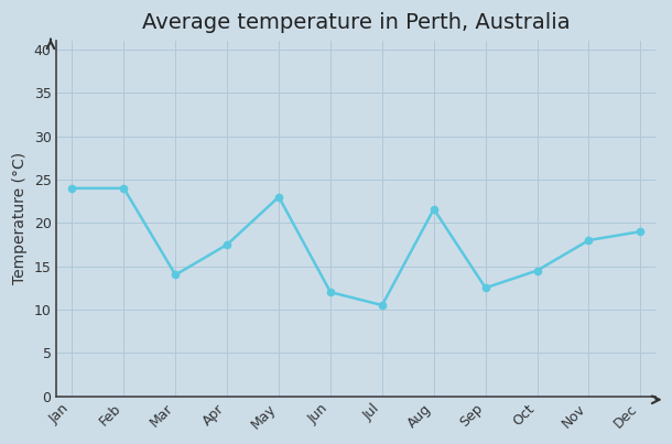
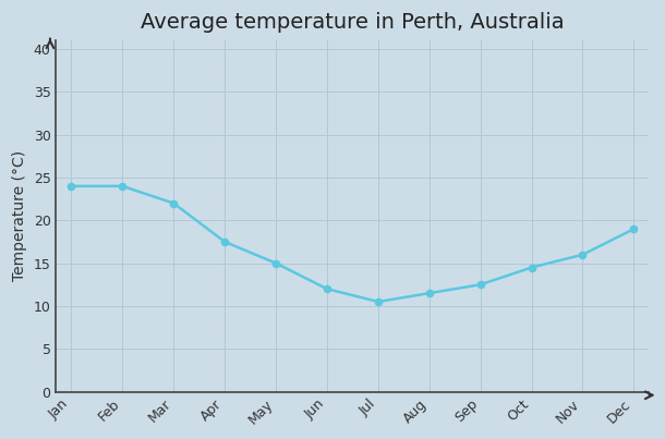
Mar: 14.0 -> 22.0
May: 23.0 -> 15.0
Aug: 21.6 -> 11.5
Nov: 18.0 -> 16.0
